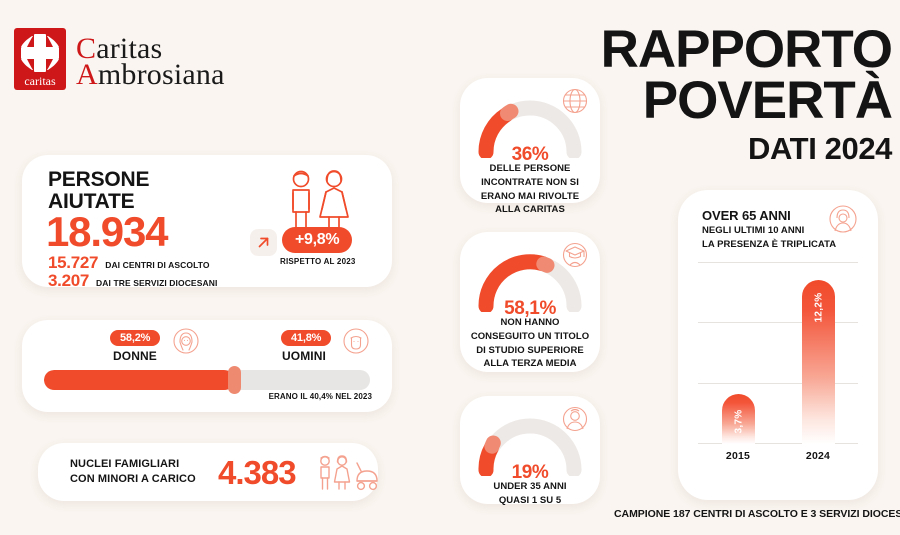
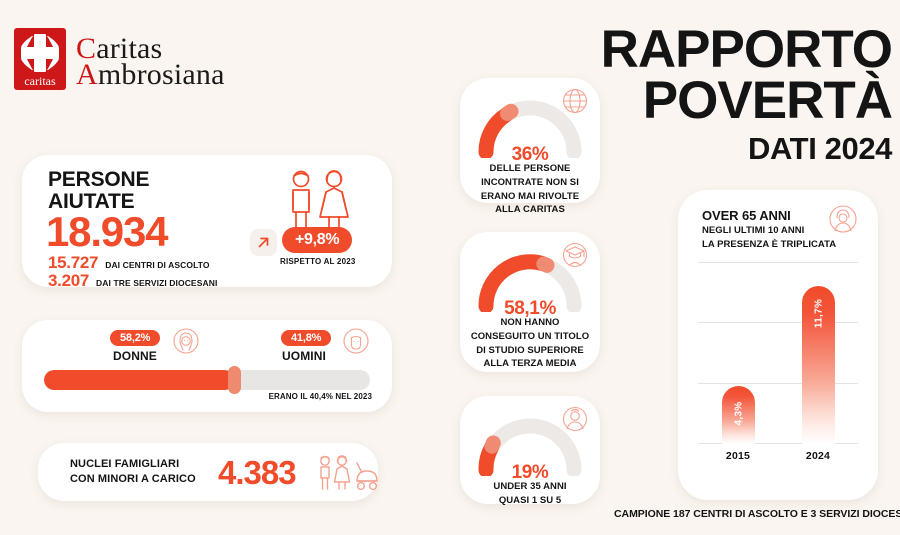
2015: 3,7% -> 4,3%
2024: 12,2% -> 11,7%
